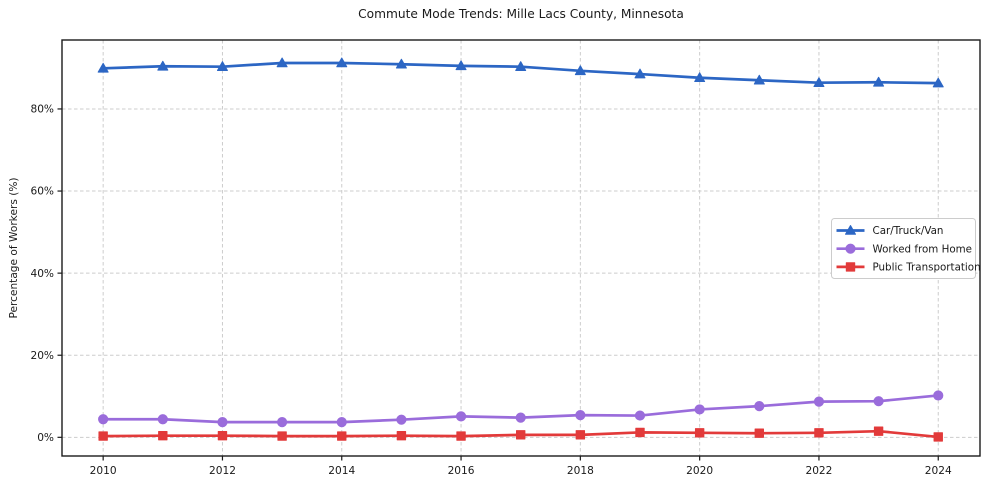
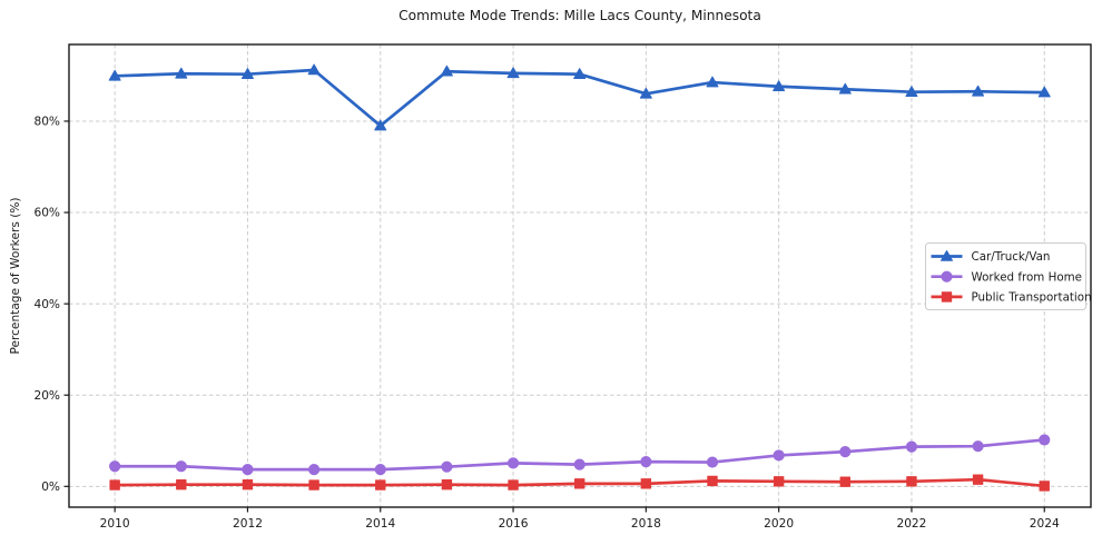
Car/Truck/Van/2014: 91% -> 79%
Car/Truck/Van/2018: 89% -> 86%
